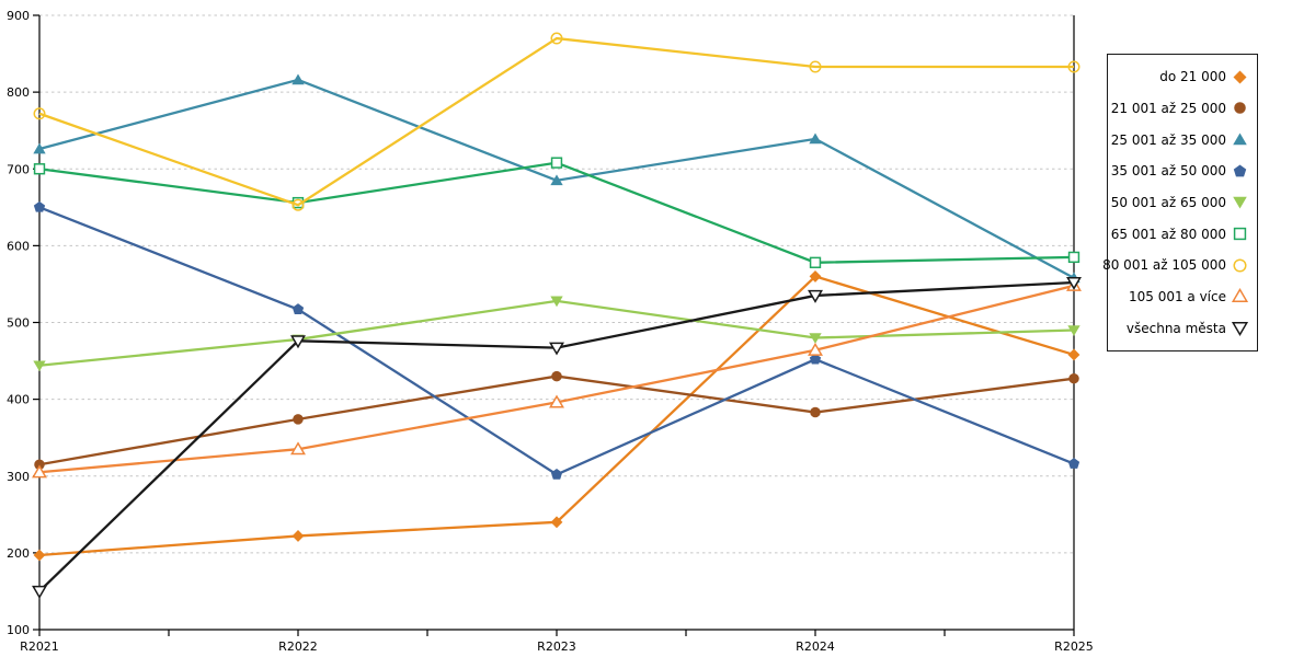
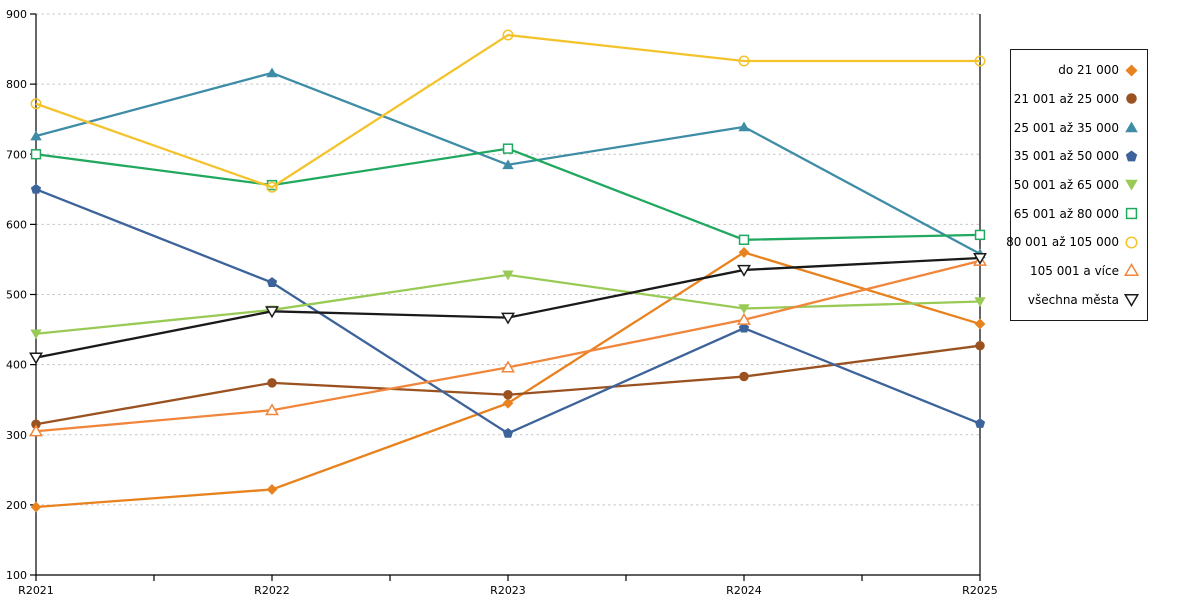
všechna města/R2021: 150 -> 410
do 21 000/R2023: 240 -> 340
21 001 až 25 000/R2023: 430 -> 360
